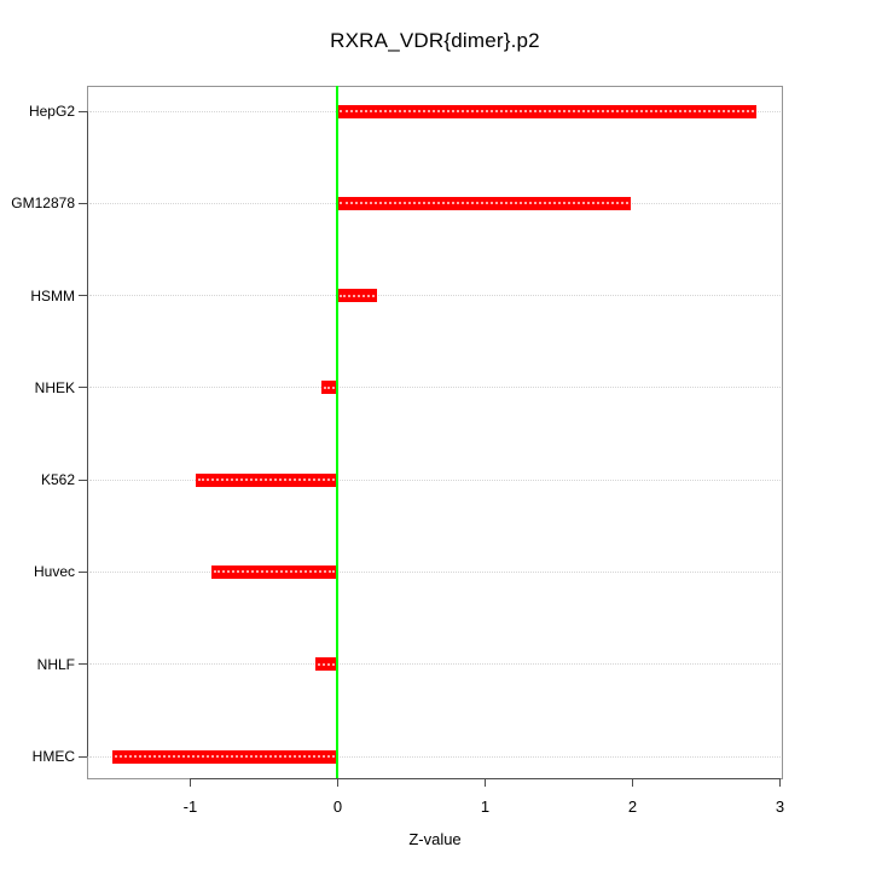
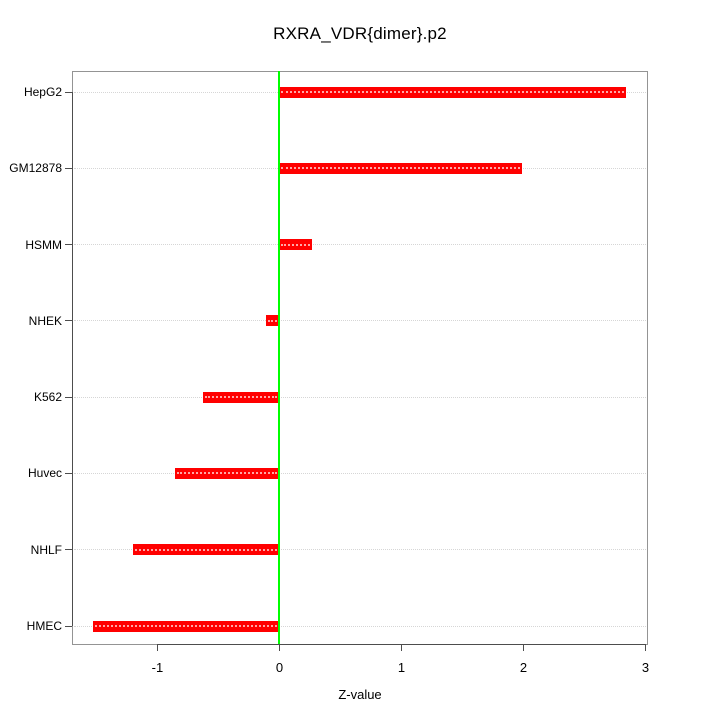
K562: -0.96 -> -0.63
NHLF: -0.15 -> -1.20
